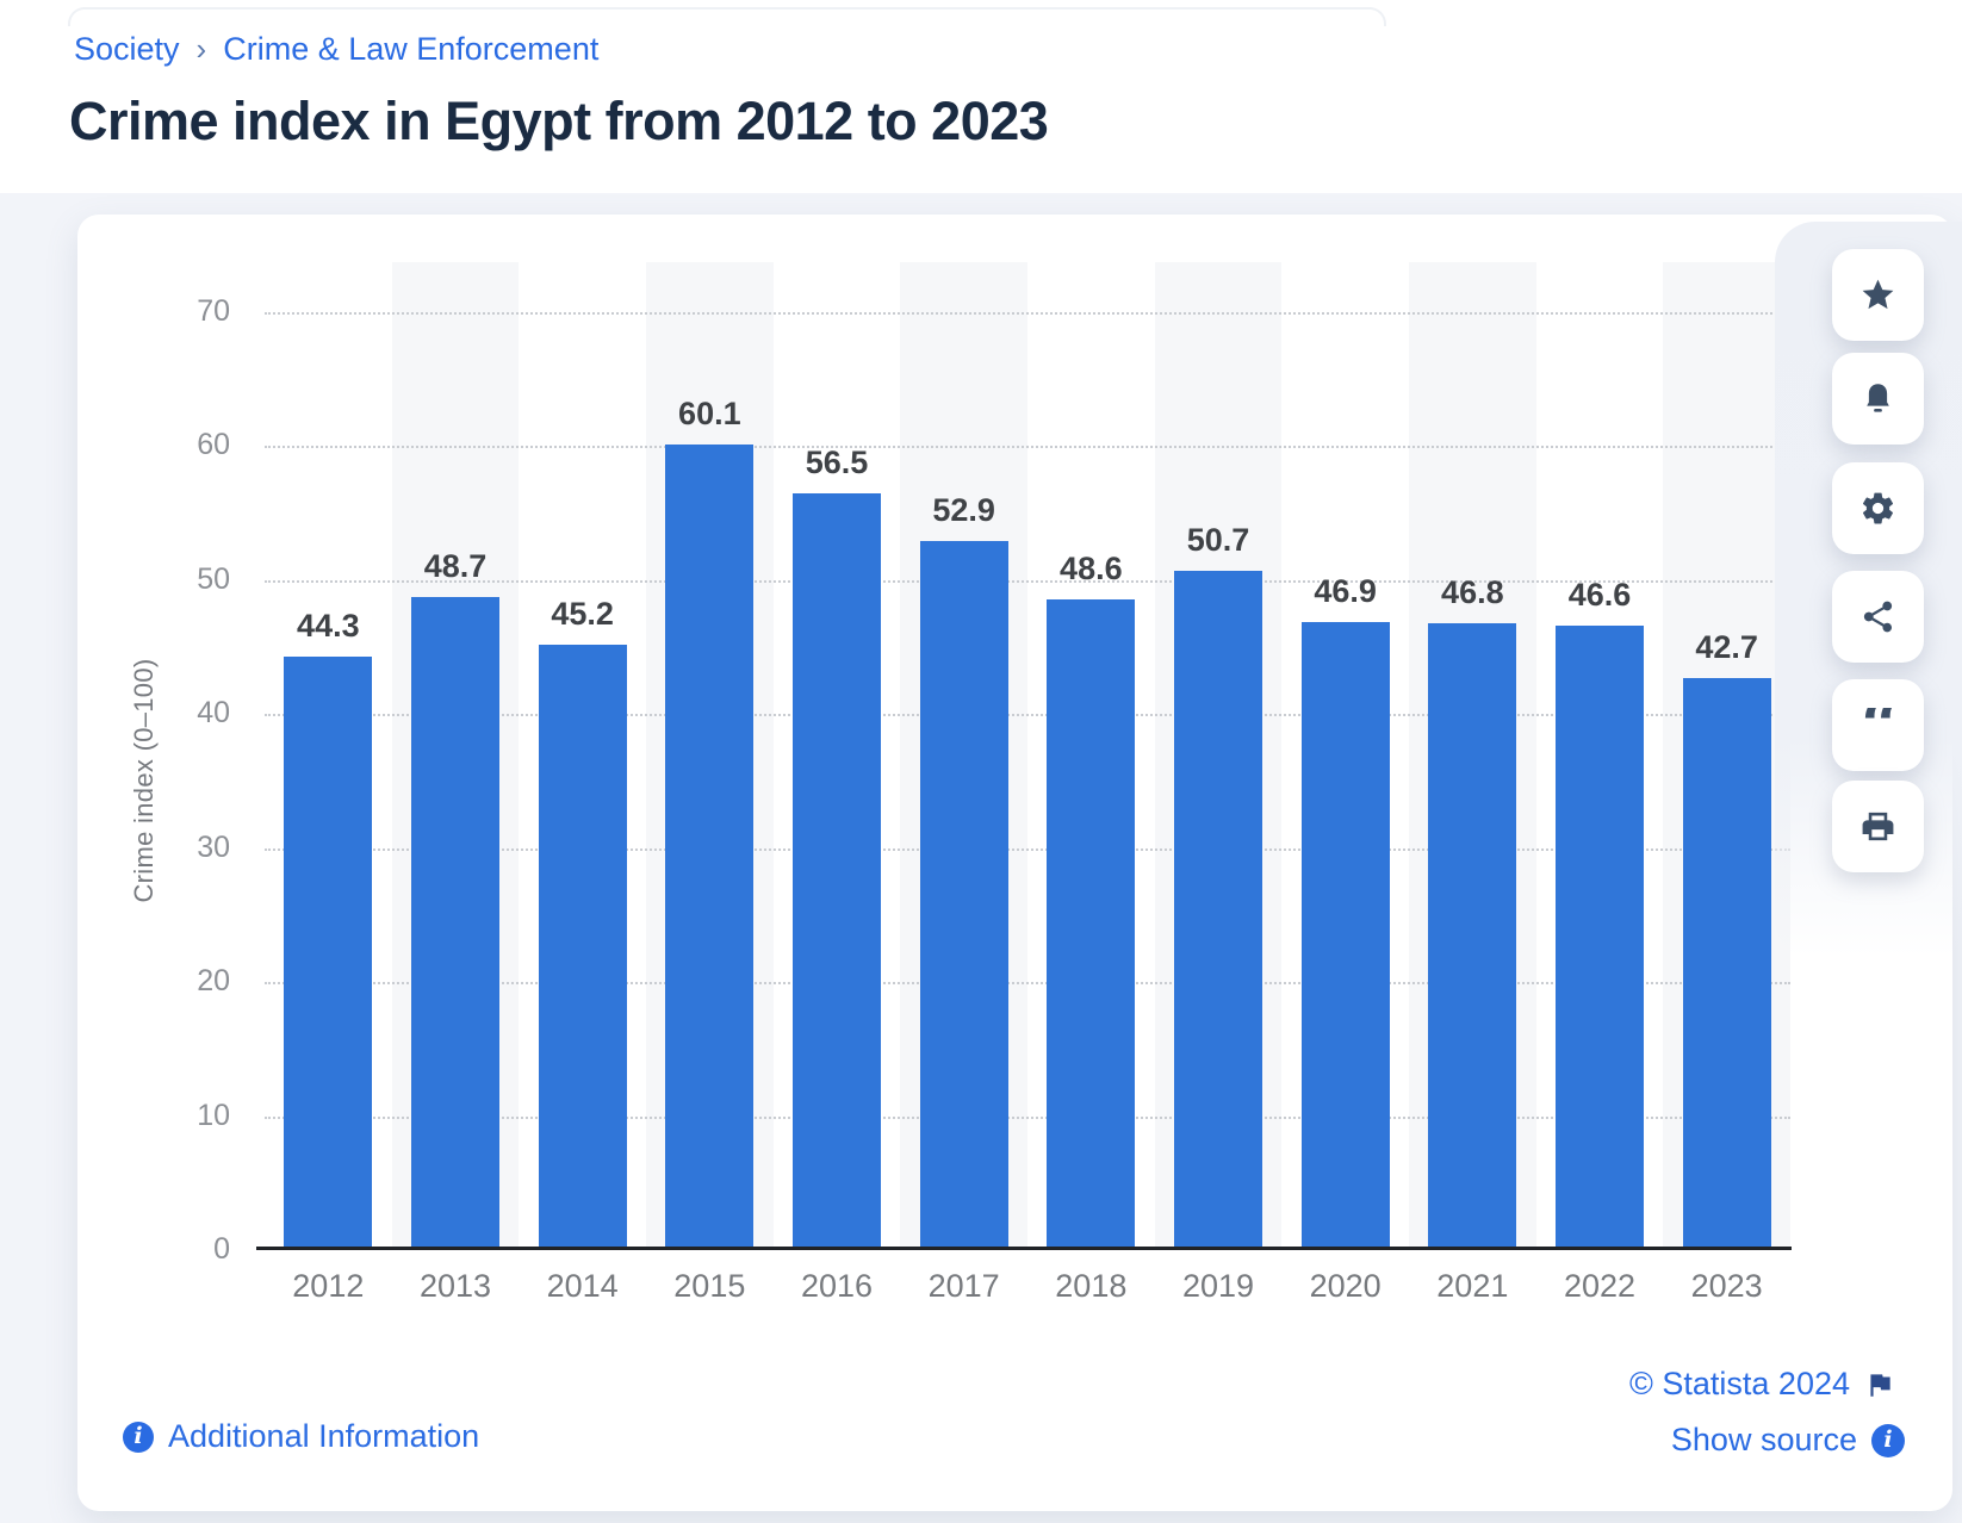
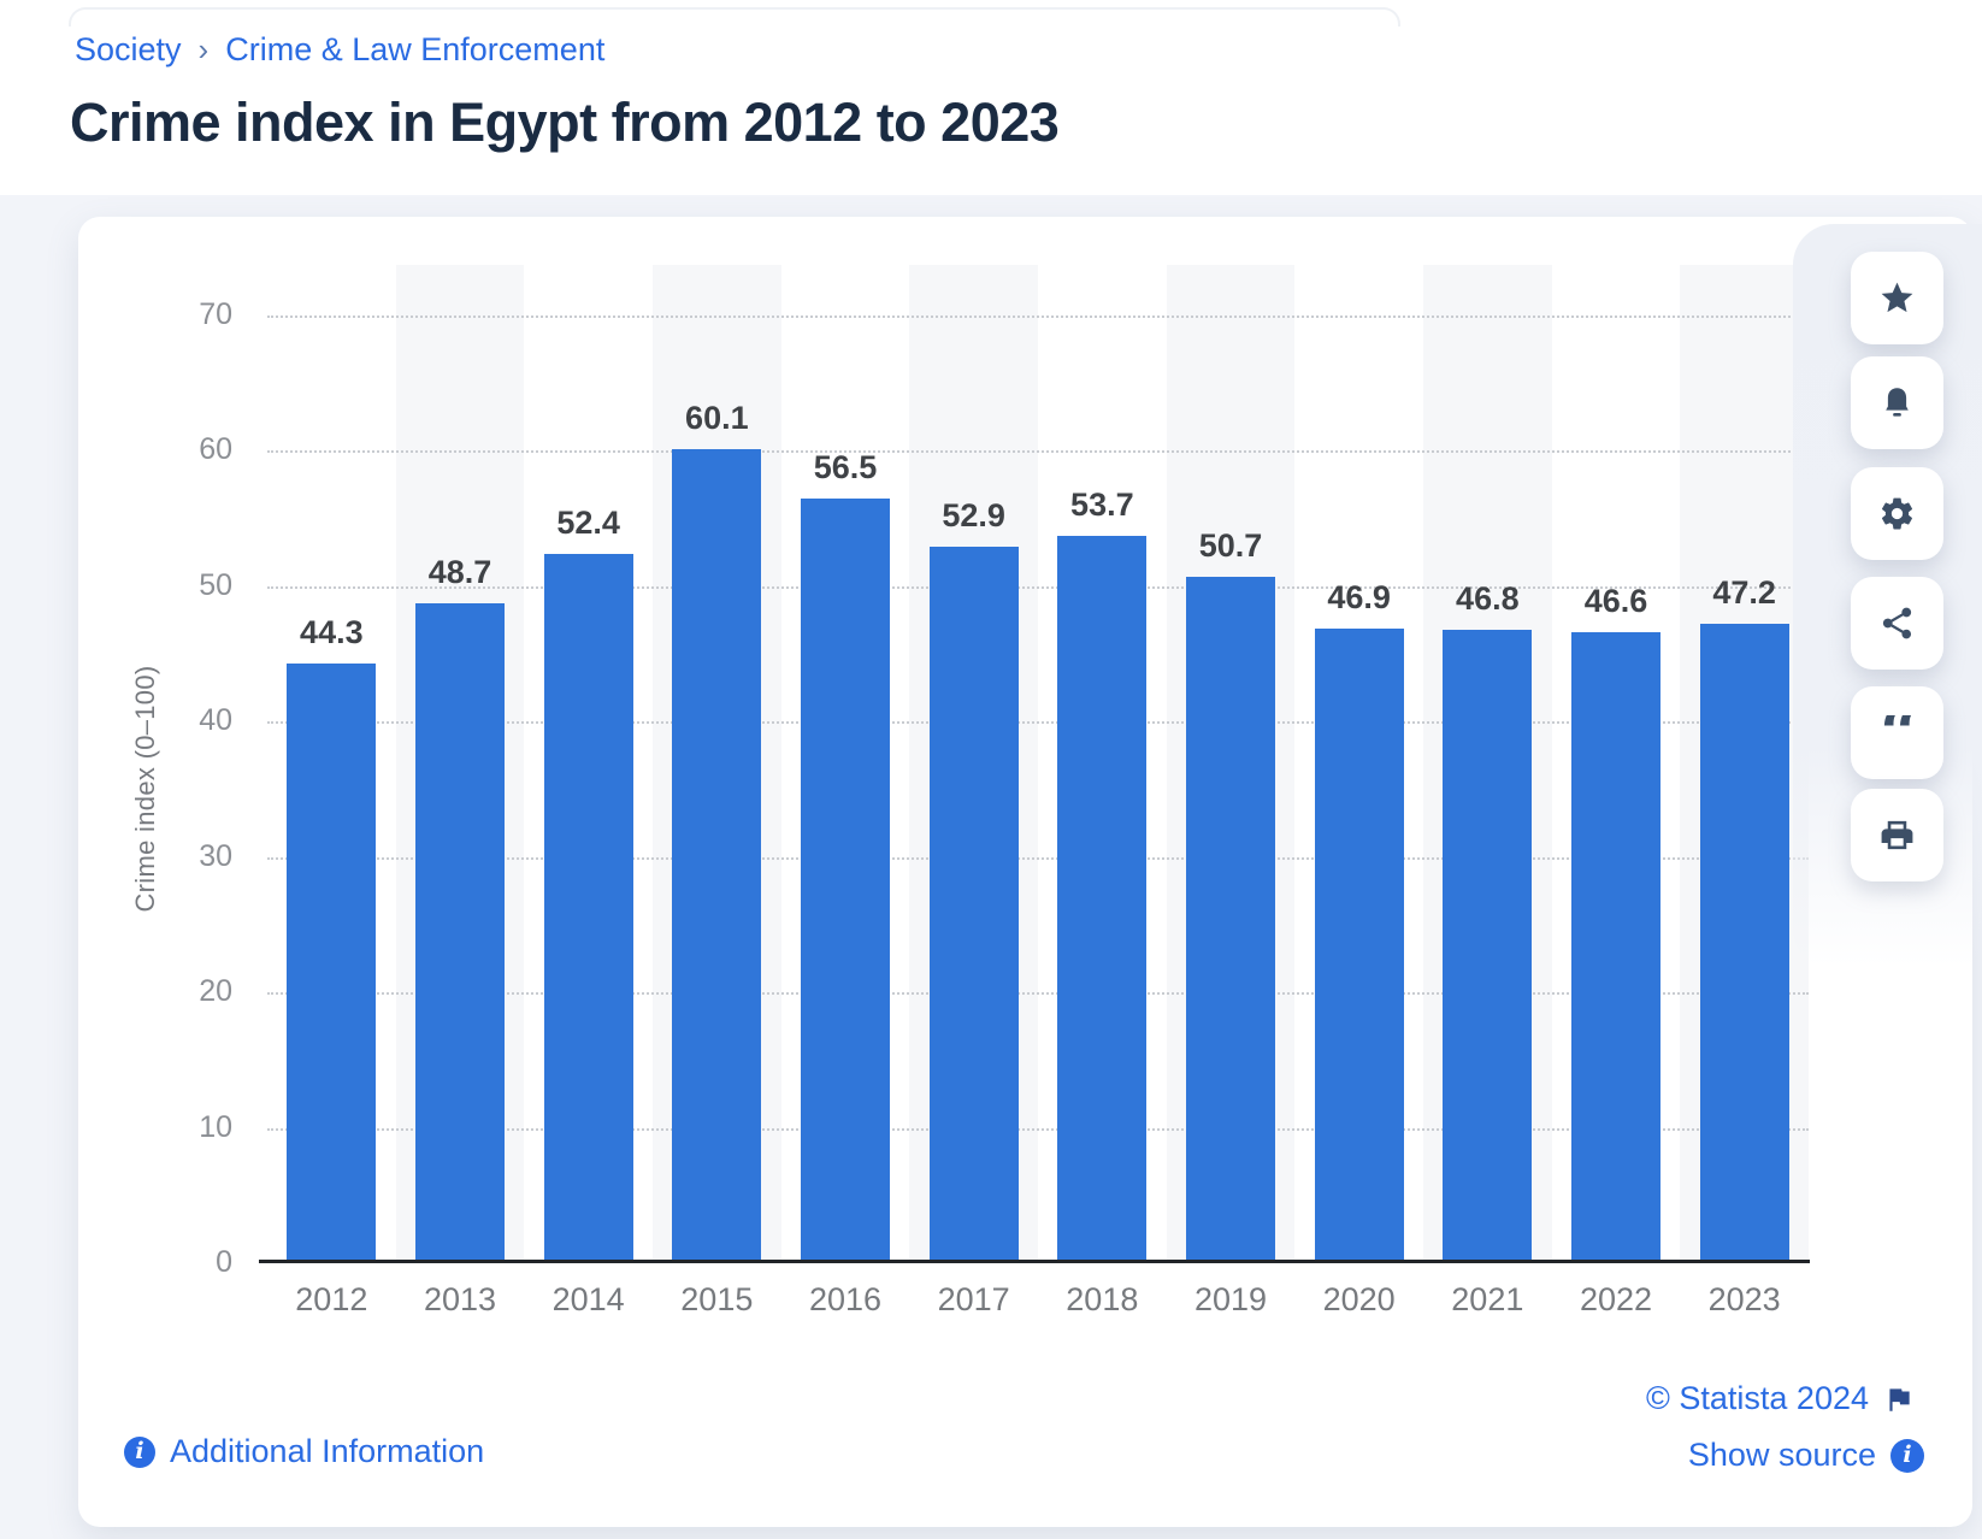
2014: 45.2 -> 52.4
2018: 48.6 -> 53.7
2023: 42.7 -> 47.2
